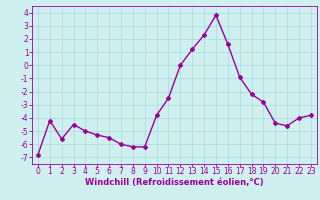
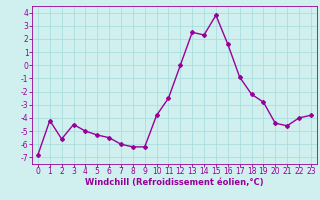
13: 1.2 -> 2.5
